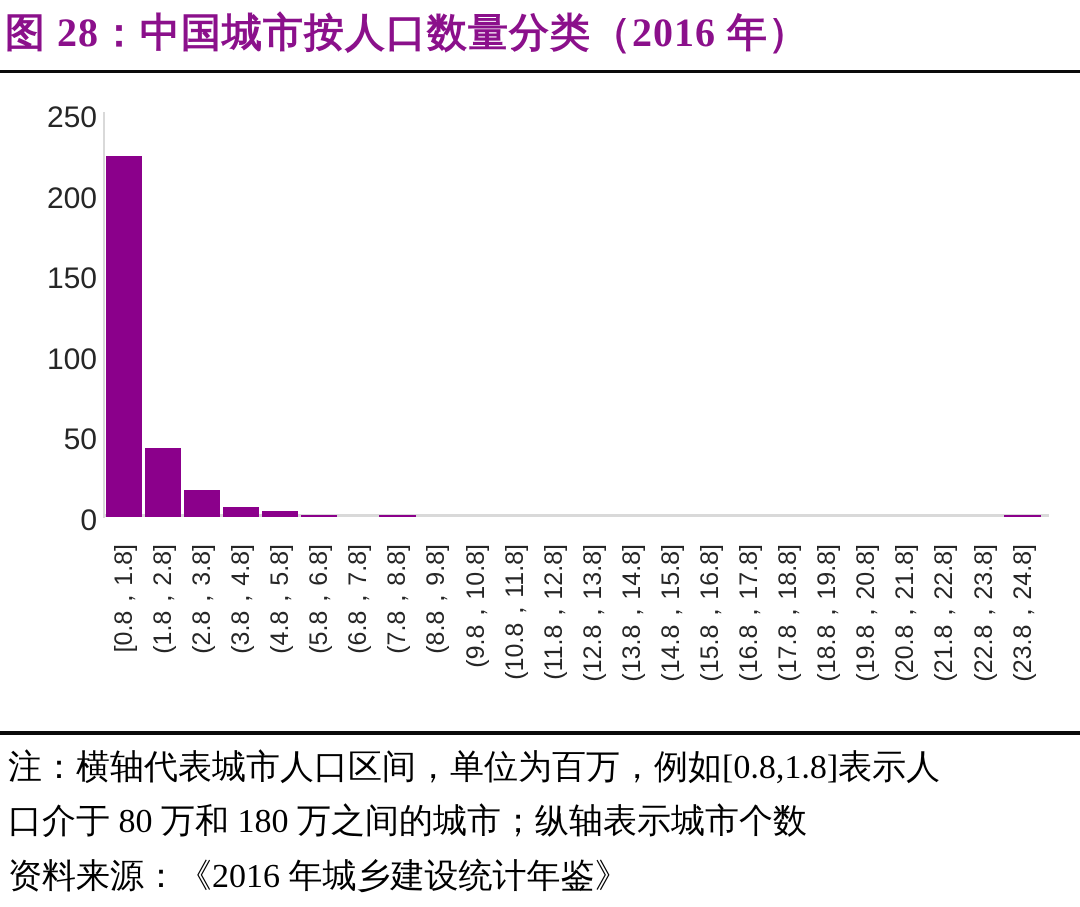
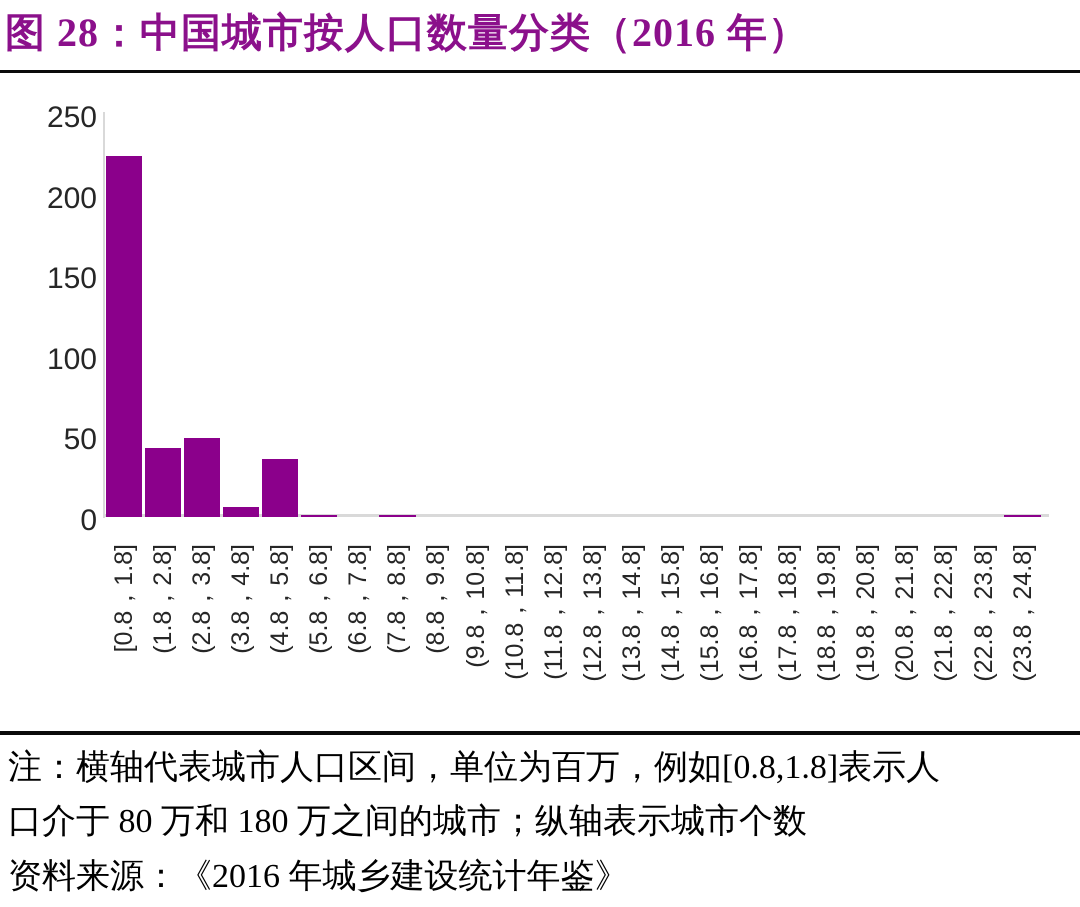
(2.8，3.8]: 17 -> 49
(4.8，5.8]: 4 -> 36
